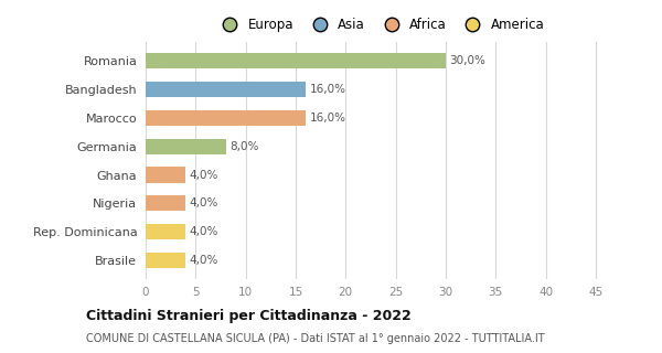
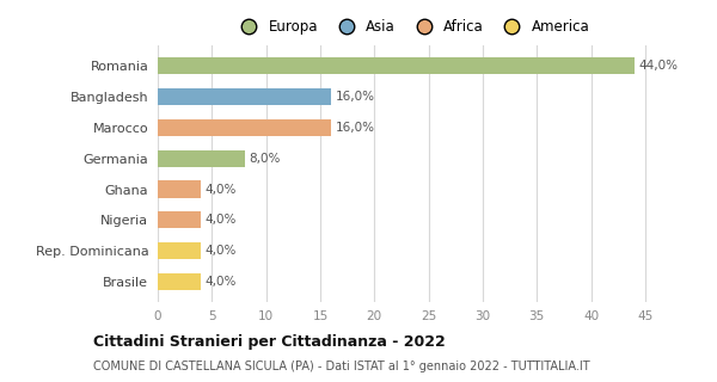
Romania: 30,0% -> 44,0%
